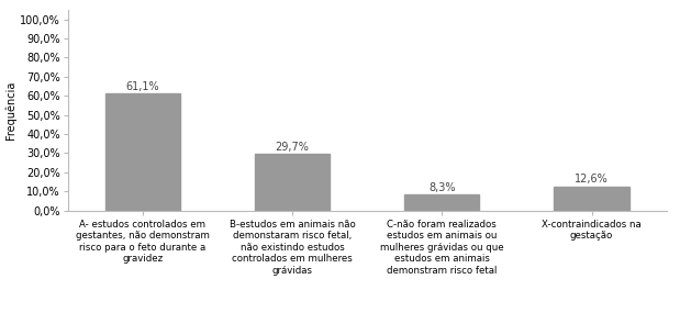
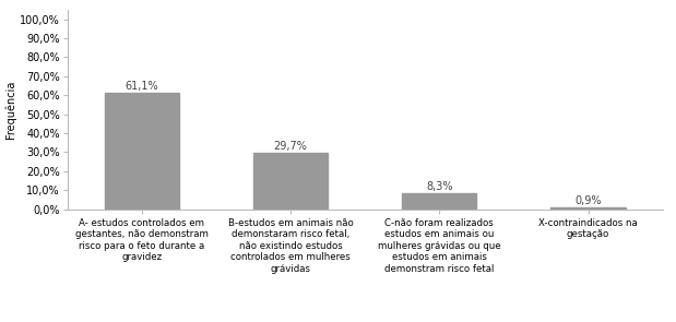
X-contraindicados na gestação: 12,6% -> 0,9%
